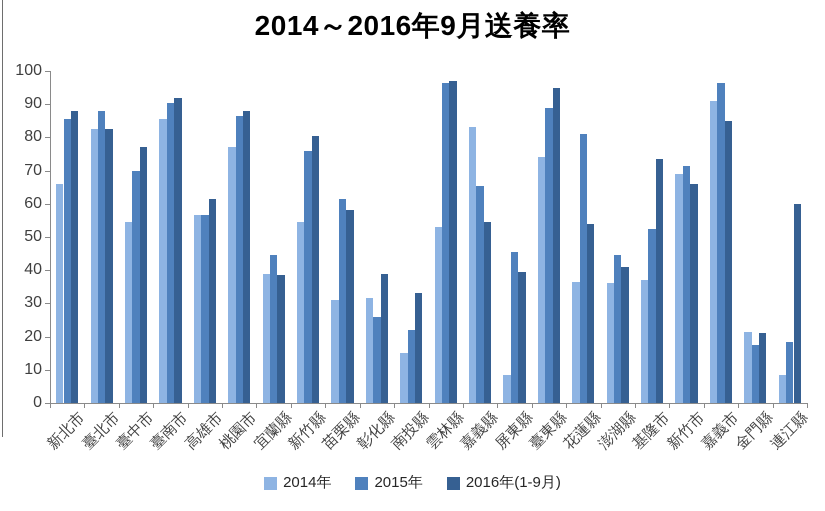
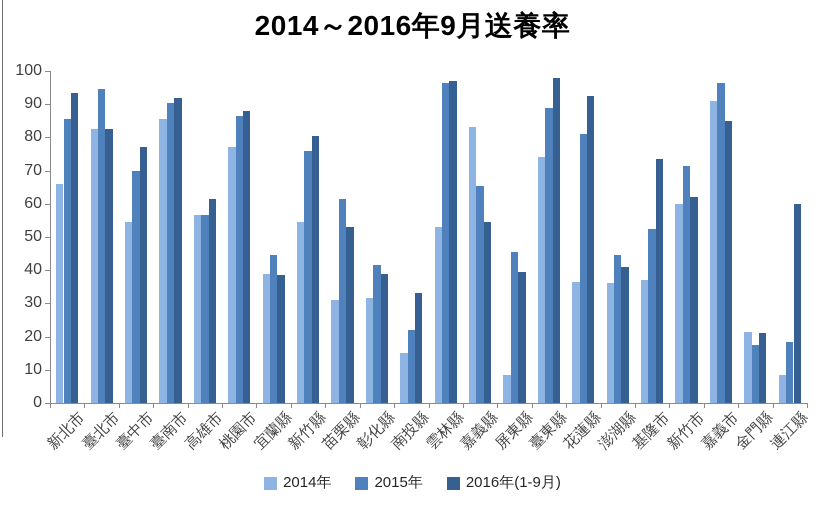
2016年(1-9月)/新北市: 88 -> 94
2015年/臺北市: 88 -> 94
2016年(1-9月)/苗栗縣: 58 -> 53
2015年/彰化縣: 26 -> 42
2016年(1-9月)/臺東縣: 95 -> 98
2016年(1-9月)/花蓮縣: 54 -> 92
2014年/新竹市: 69 -> 60
2016年(1-9月)/新竹市: 66 -> 62
